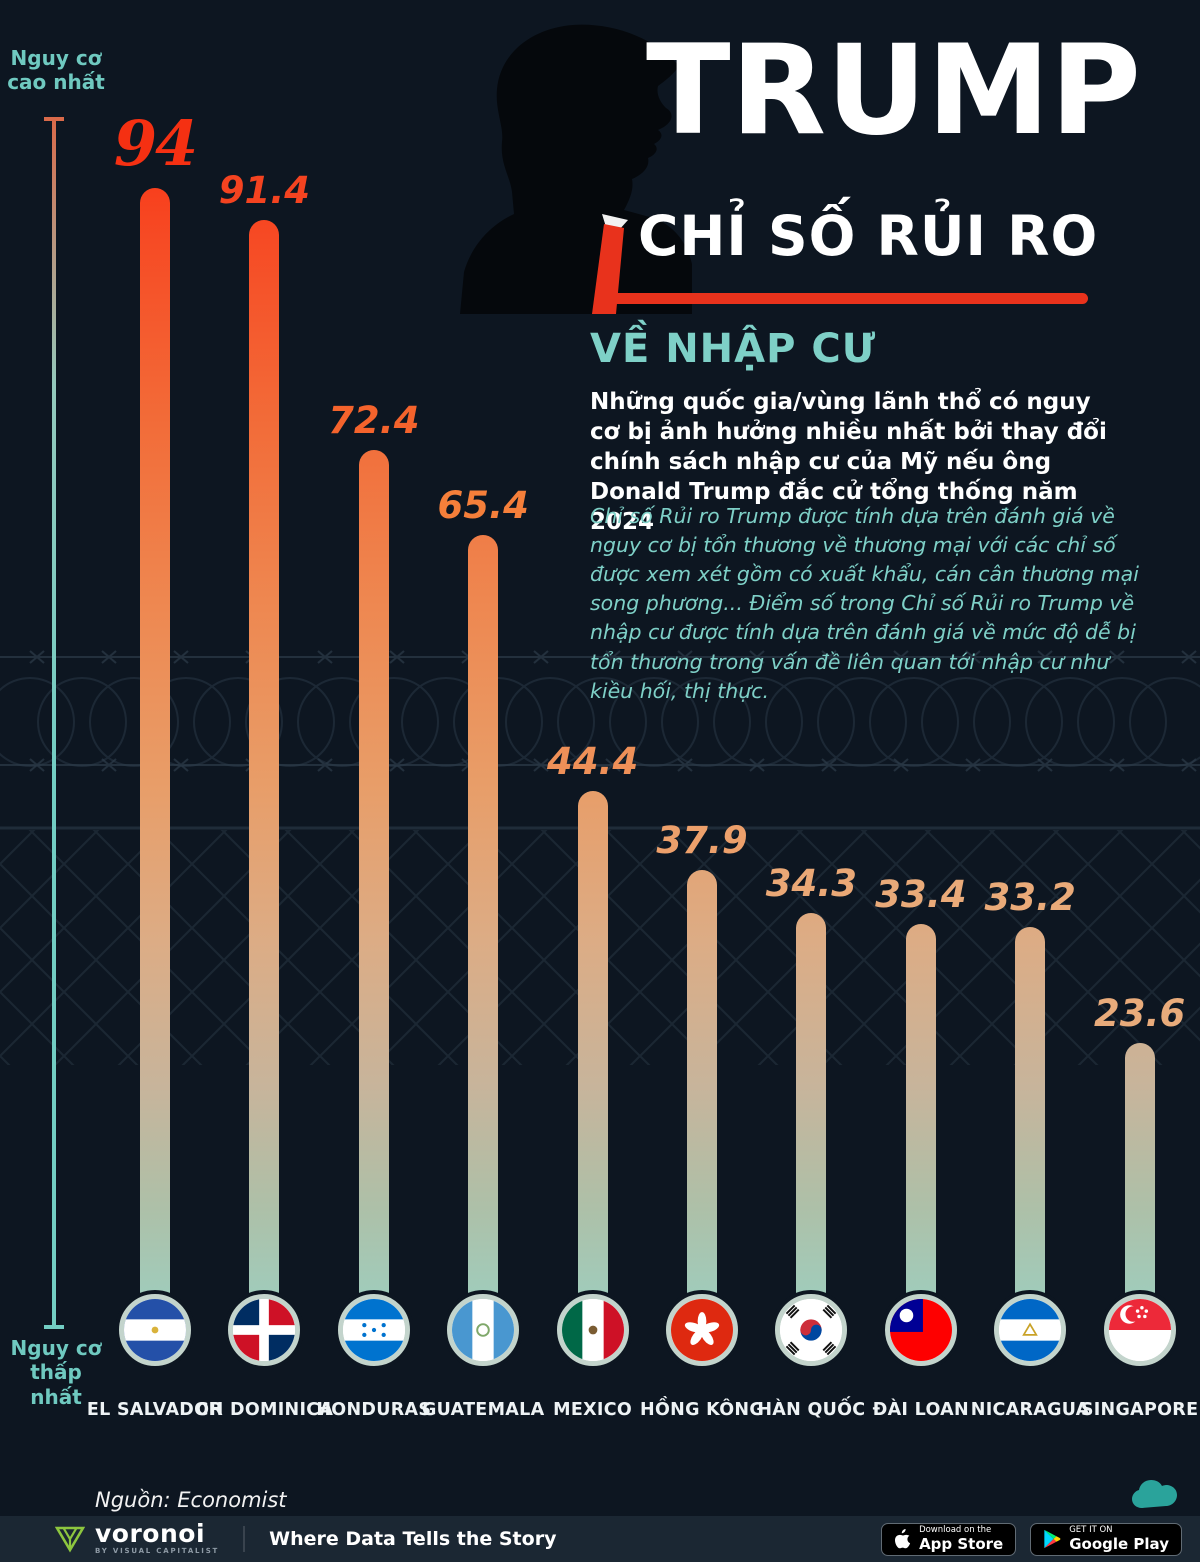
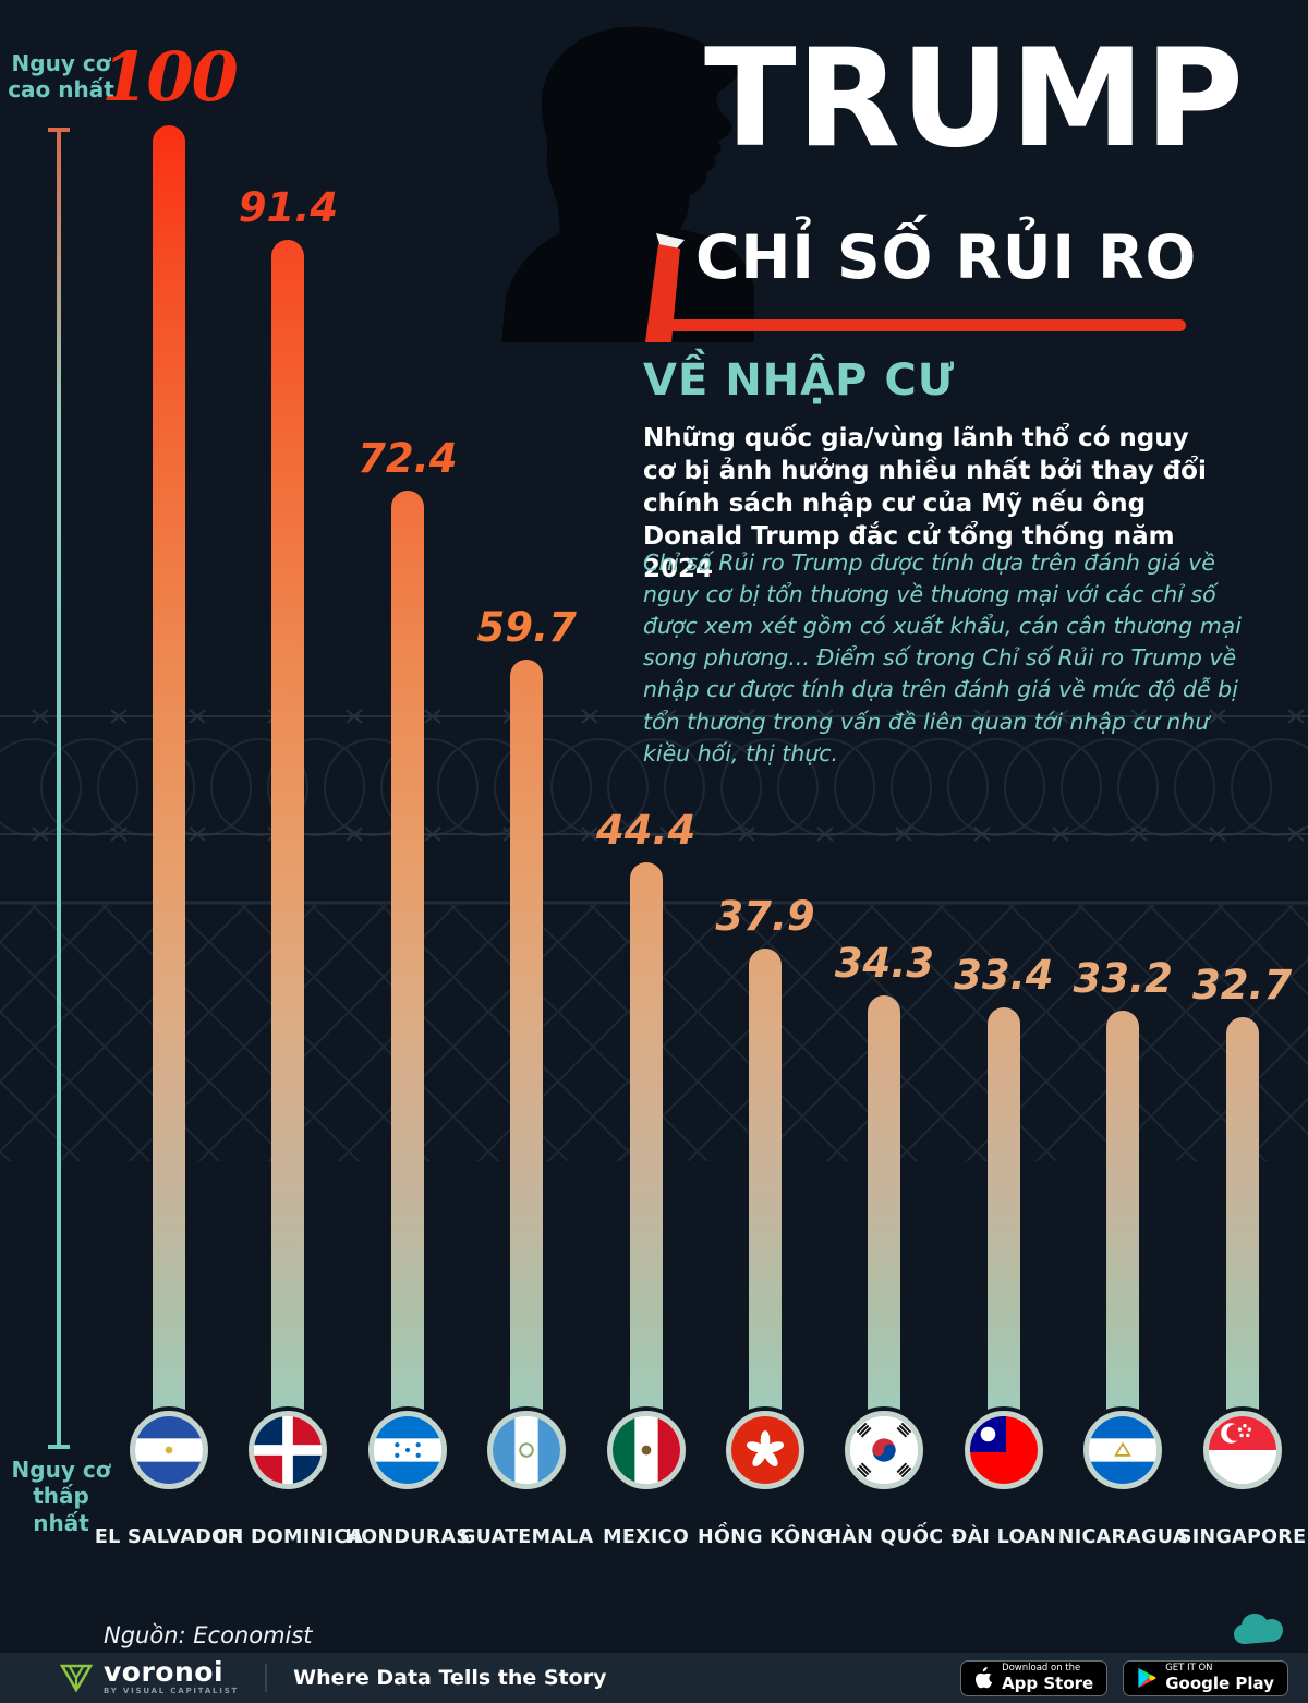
EL SALVADOR: 94 -> 100
GUATEMALA: 65.4 -> 59.7
SINGAPORE: 23.6 -> 32.7
